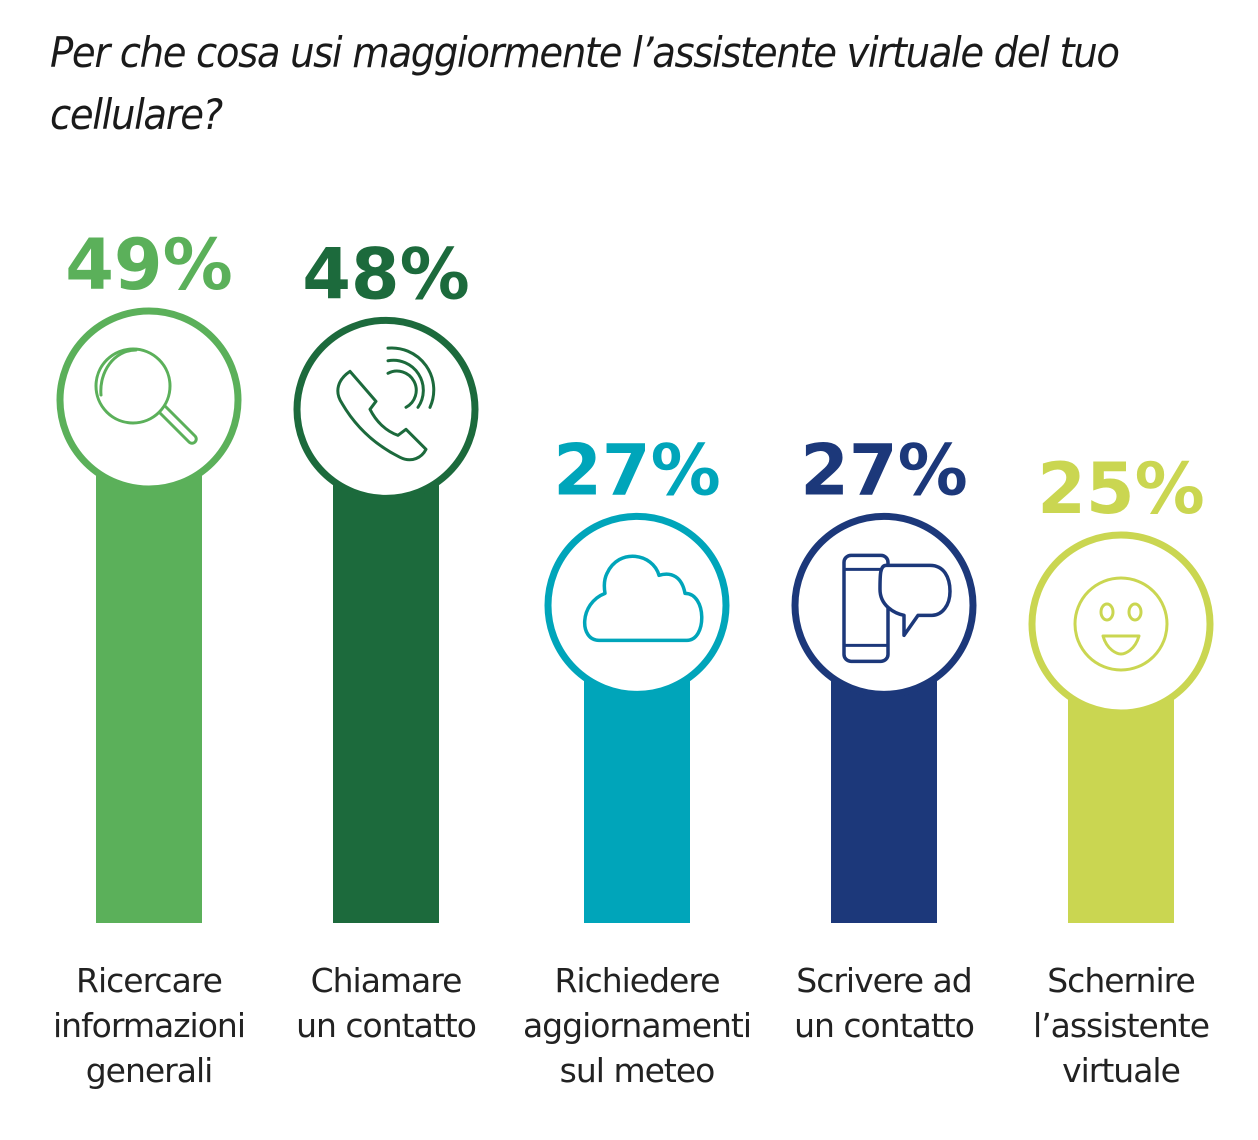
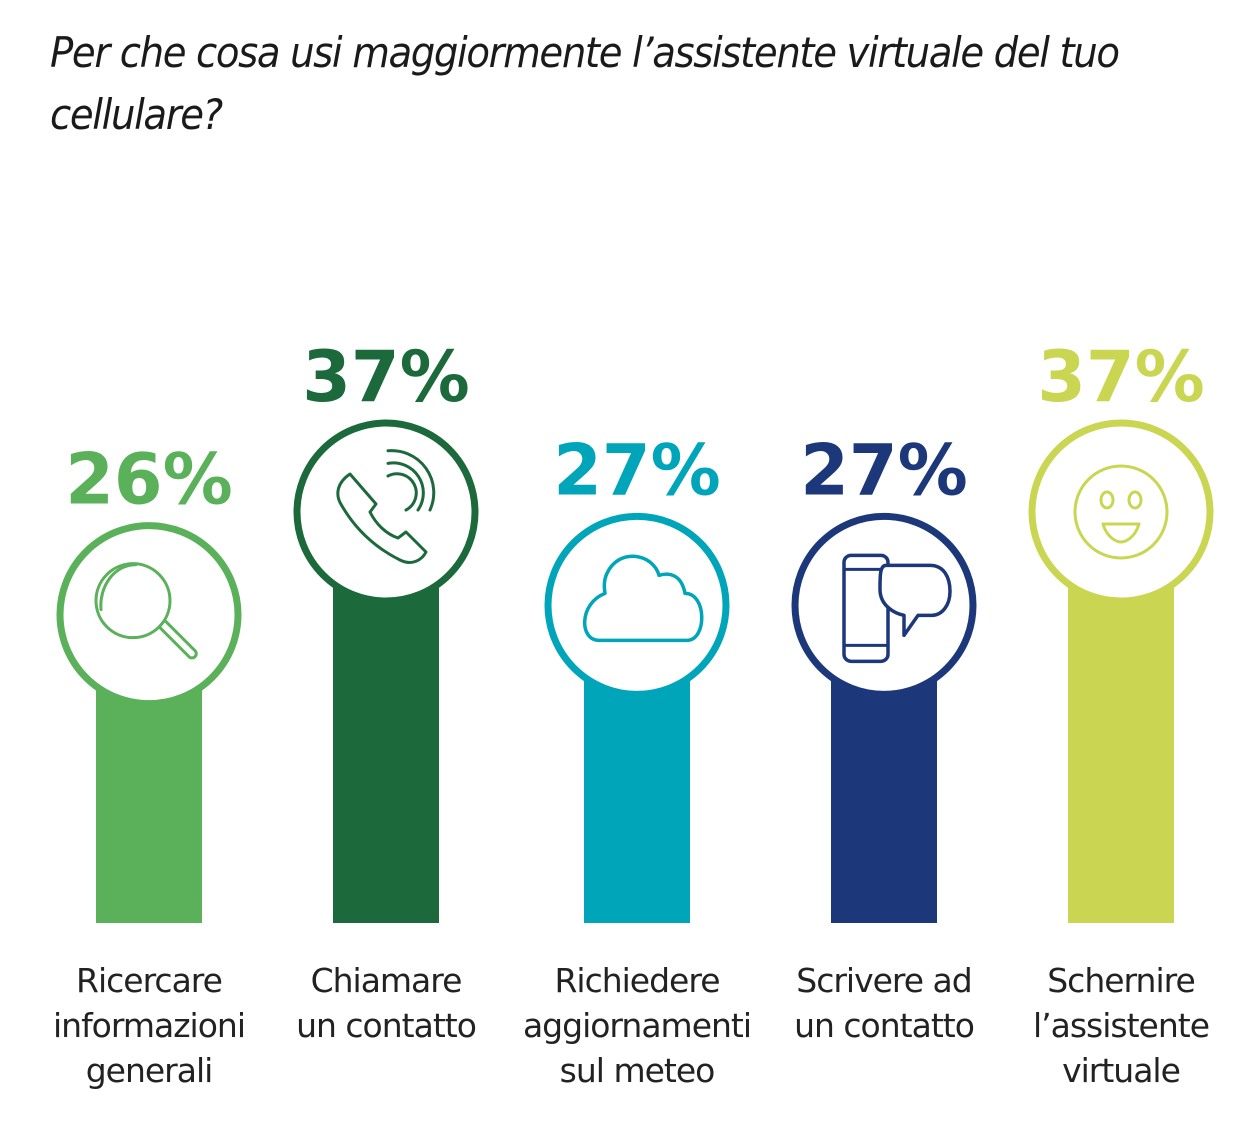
Ricercare informazioni generali: 49% -> 26%
Chiamare un contatto: 48% -> 37%
Schernire l’assistente virtuale: 25% -> 37%
